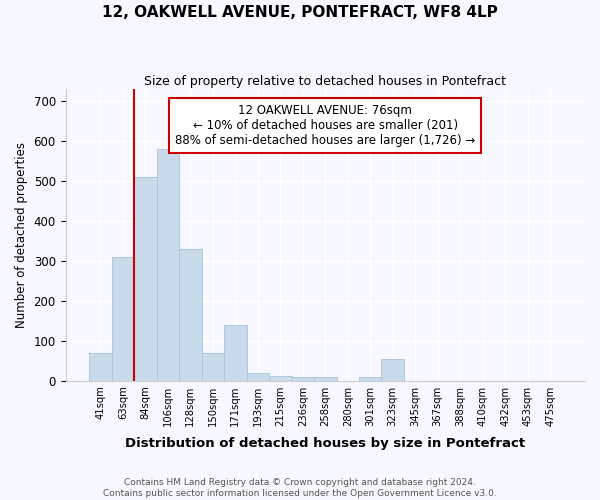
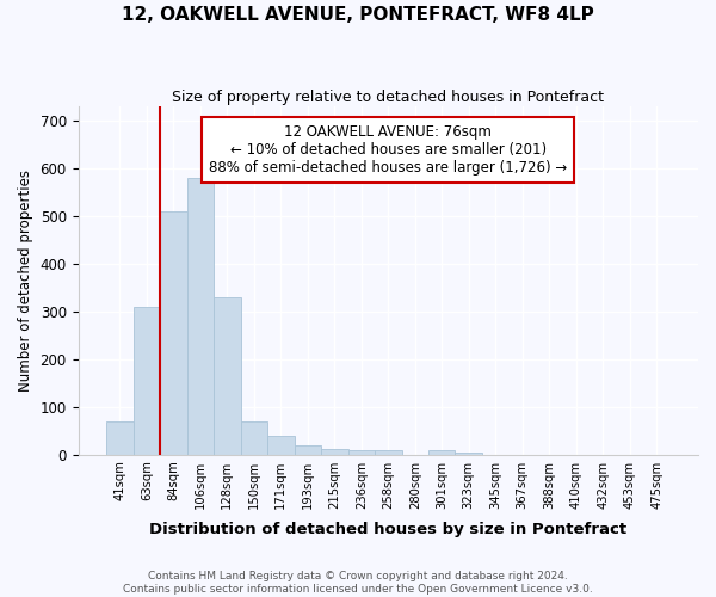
171sqm: 140 -> 40
323sqm: 55 -> 5
